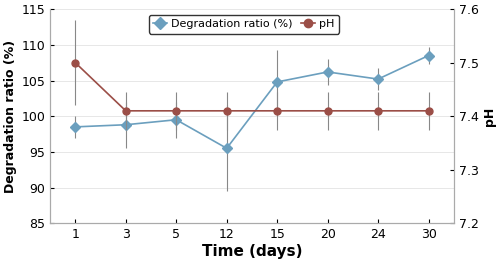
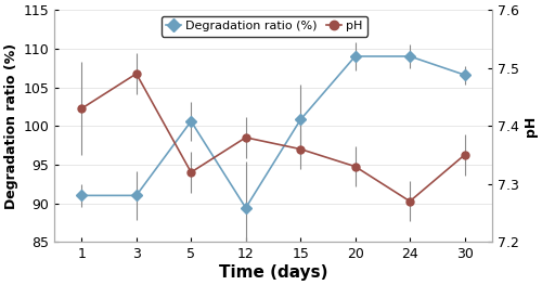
Degradation ratio (%)/1: 98.5 -> 91.0
pH/1: 7.50 -> 7.43
Degradation ratio (%)/3: 98.8 -> 91.0
pH/3: 7.41 -> 7.49
Degradation ratio (%)/5: 99.5 -> 100.6
pH/5: 7.41 -> 7.32
Degradation ratio (%)/12: 95.5 -> 89.4
pH/12: 7.41 -> 7.38
Degradation ratio (%)/15: 104.8 -> 100.8
pH/15: 7.41 -> 7.36
Degradation ratio (%)/20: 106.2 -> 109.0
pH/20: 7.41 -> 7.33
Degradation ratio (%)/24: 105.2 -> 109.0
pH/24: 7.41 -> 7.27
Degradation ratio (%)/30: 108.5 -> 106.6
pH/30: 7.41 -> 7.35
